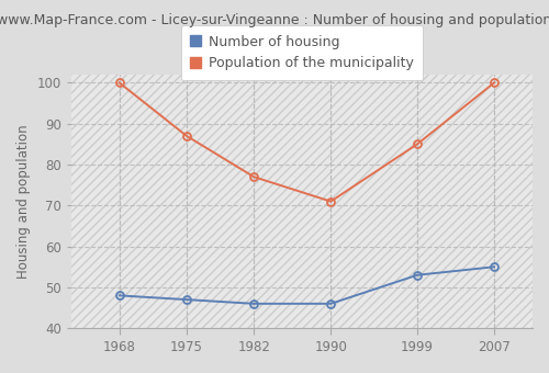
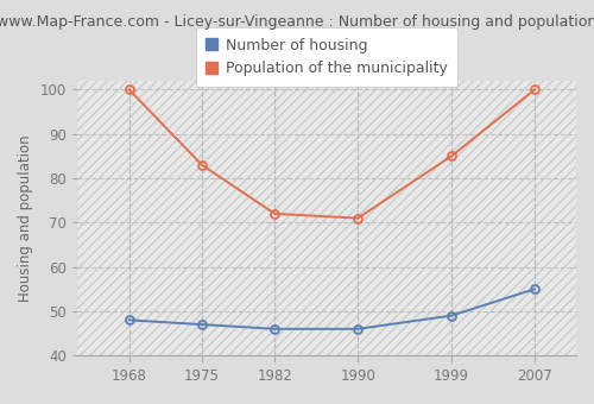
Population of the municipality/1975: 87 -> 83
Population of the municipality/1982: 77 -> 72
Number of housing/1999: 53 -> 49
